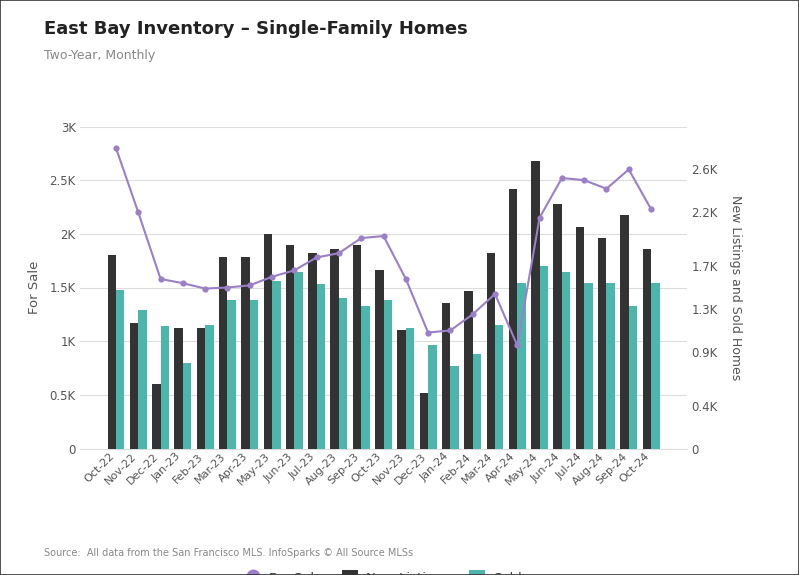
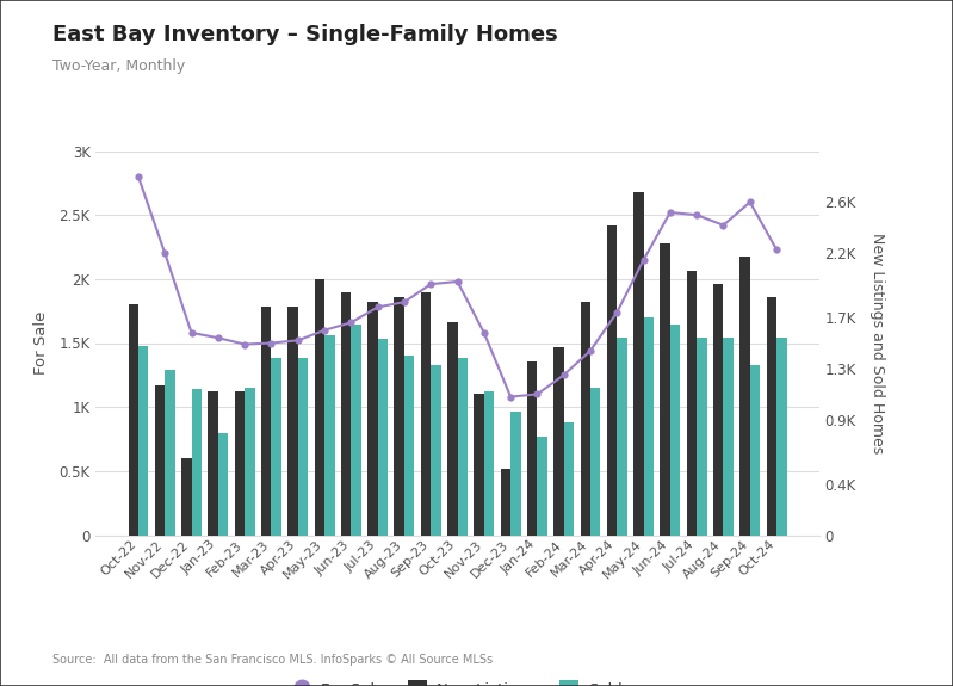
For Sale/Apr-24: 0.96K -> 1.74K
